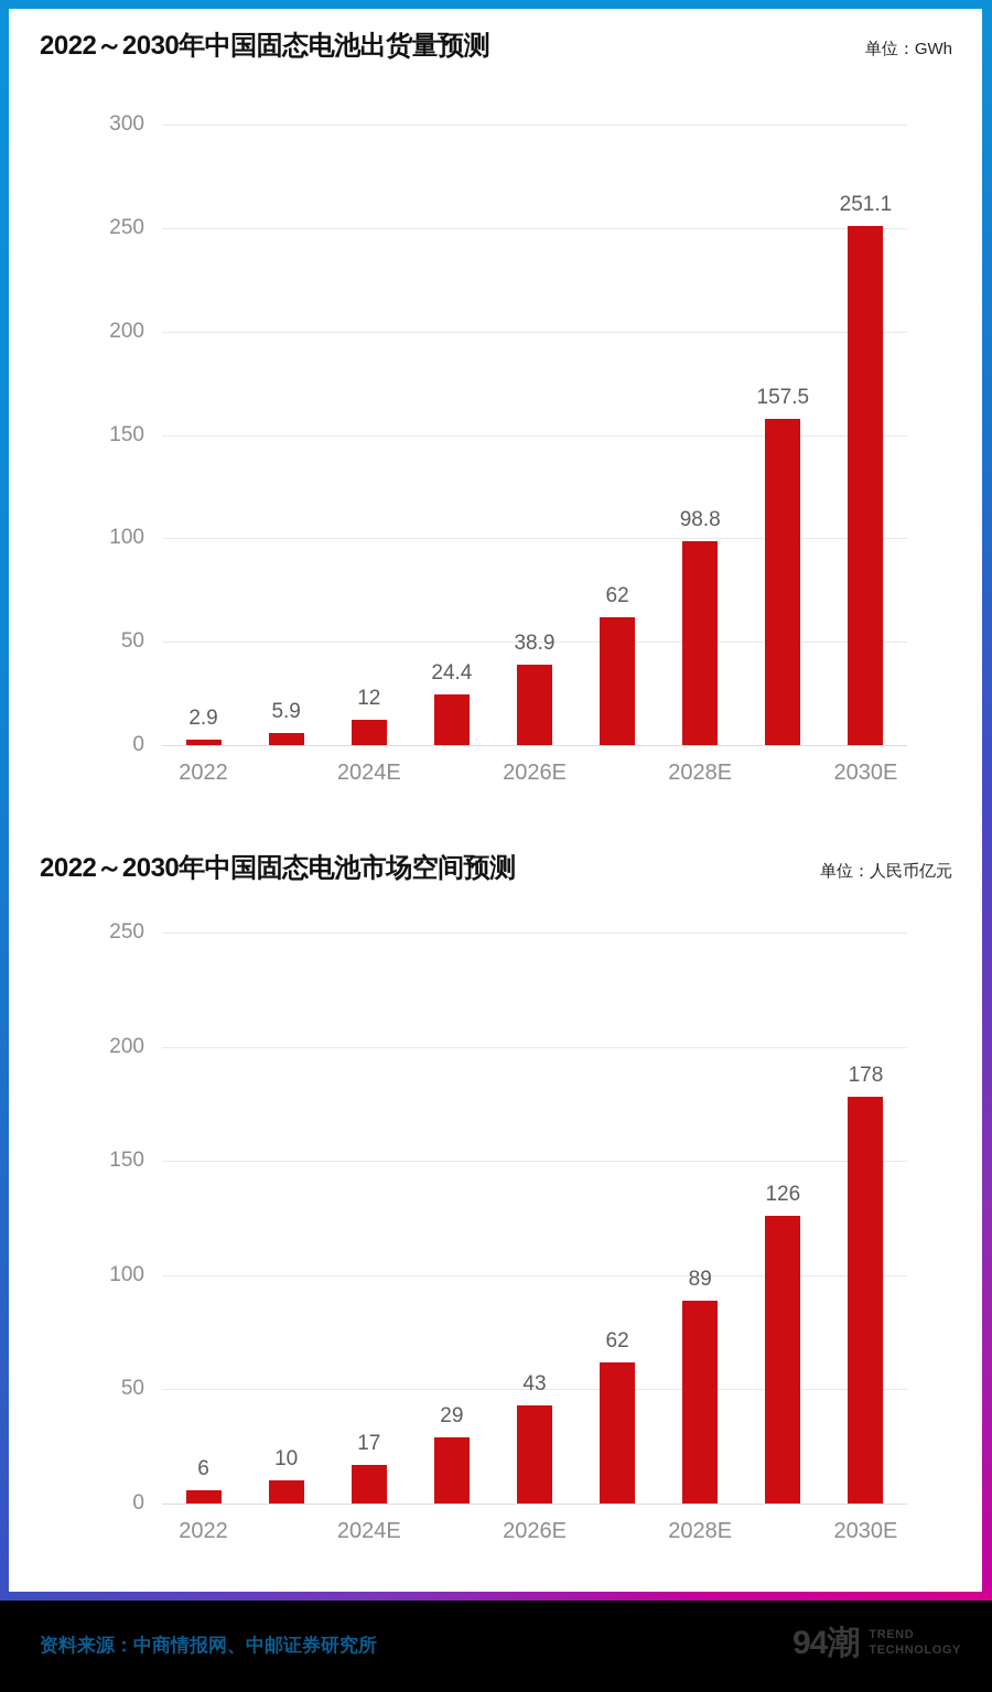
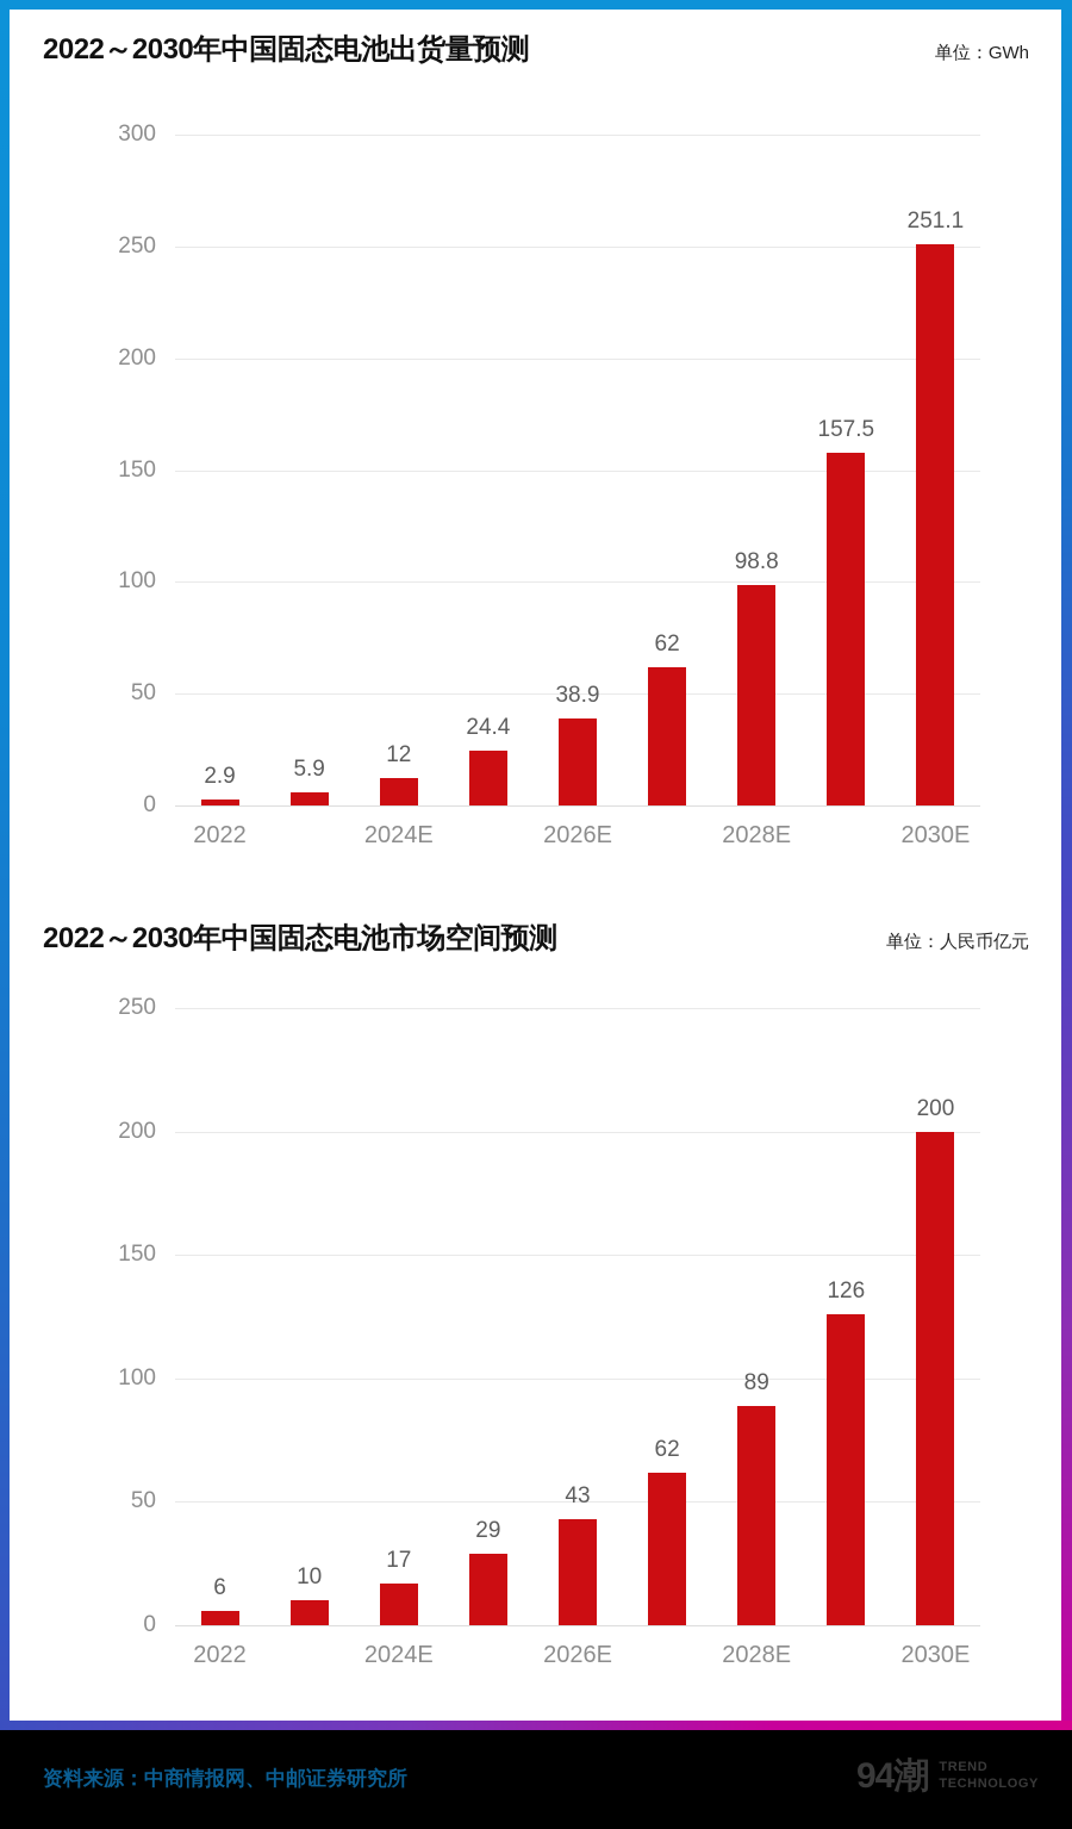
2022～2030年中国固态电池市场空间预测/2030E: 178 -> 200
